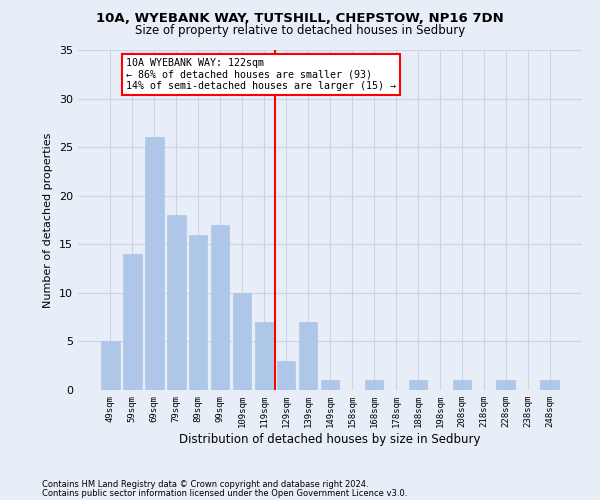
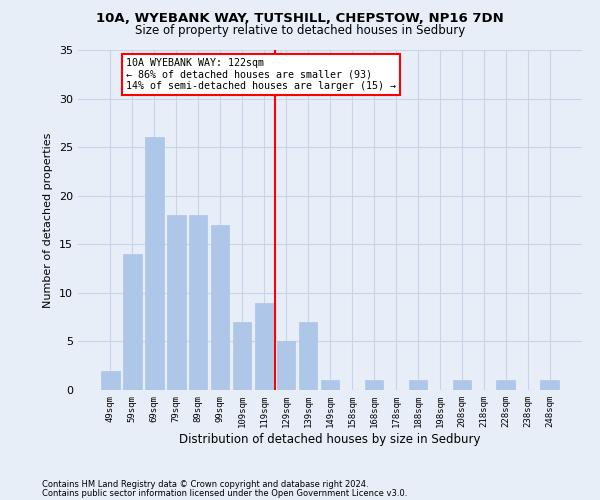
49sqm: 5 -> 2
89sqm: 16 -> 18
109sqm: 10 -> 7
119sqm: 7 -> 9
129sqm: 3 -> 5
